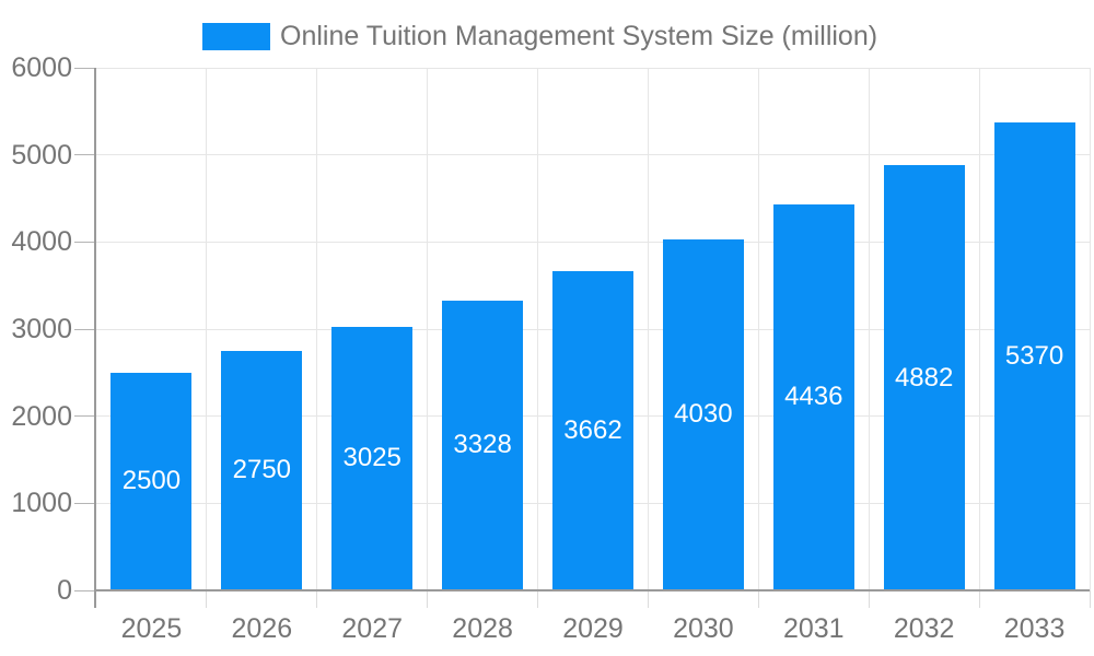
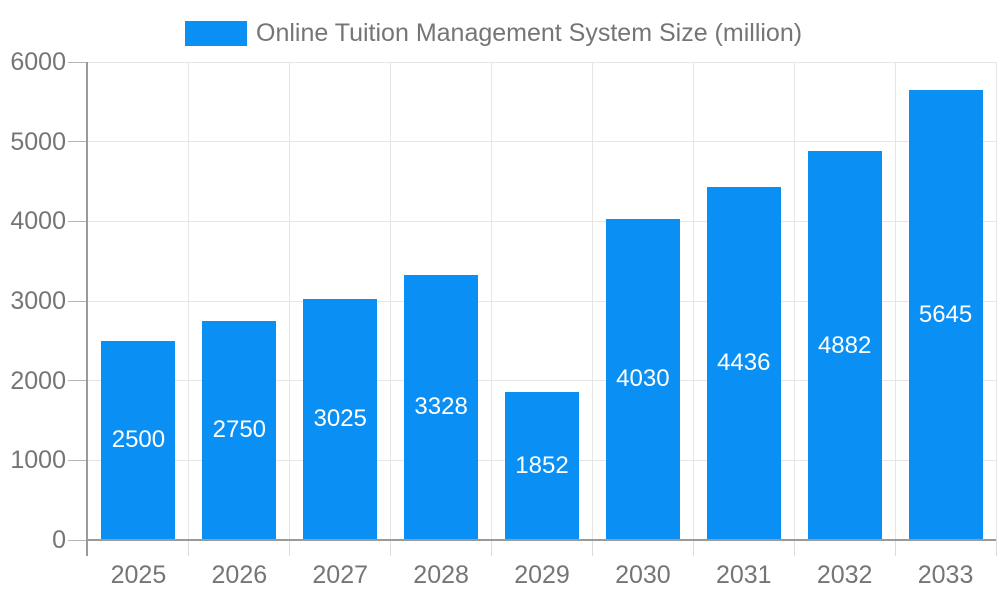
2029: 3662 -> 1852
2033: 5370 -> 5645
